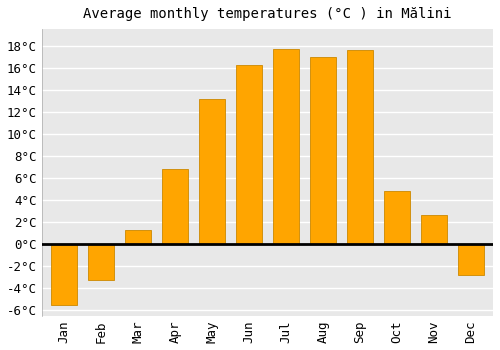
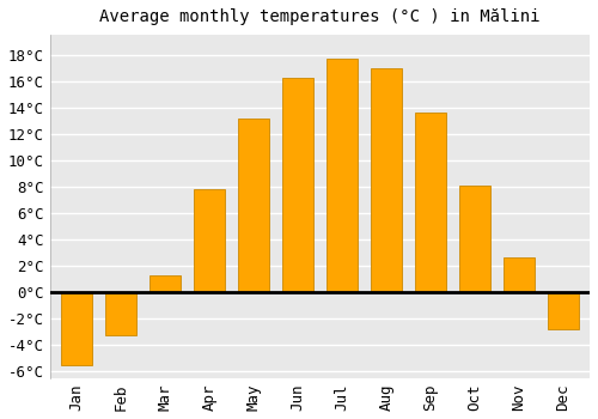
Apr: 6.8°C -> 7.8°C
Sep: 17.6°C -> 13.6°C
Oct: 4.8°C -> 8.1°C
